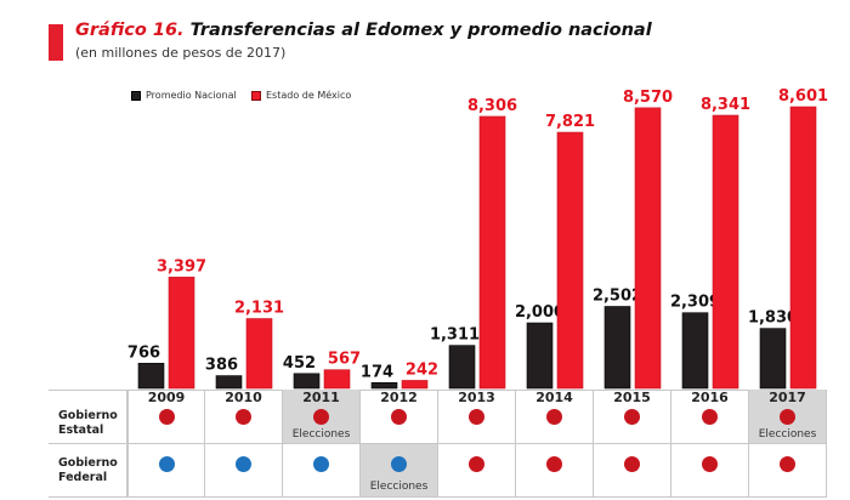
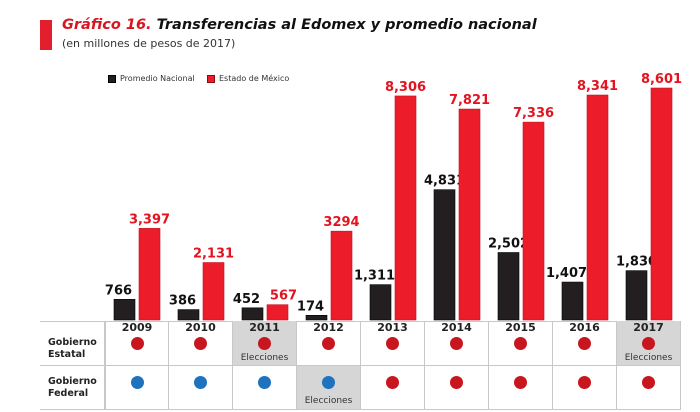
Estado de México/2012: 242 -> 3294
Promedio Nacional/2014: 2,000 -> 4,831
Estado de México/2015: 8,570 -> 7,336
Promedio Nacional/2016: 2,309 -> 1,407
